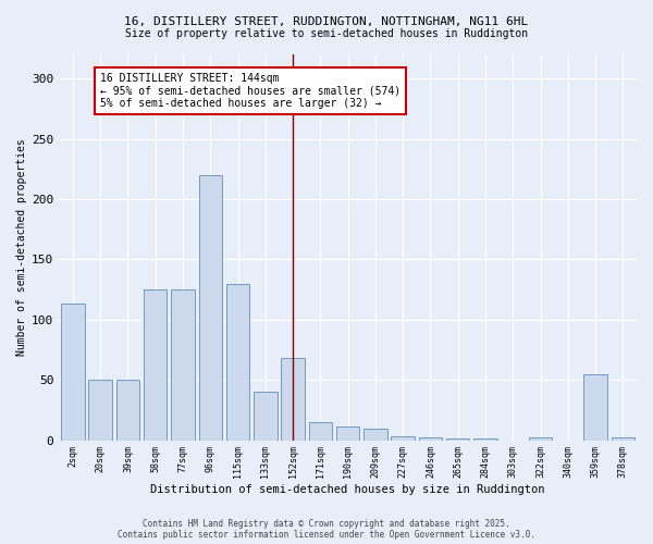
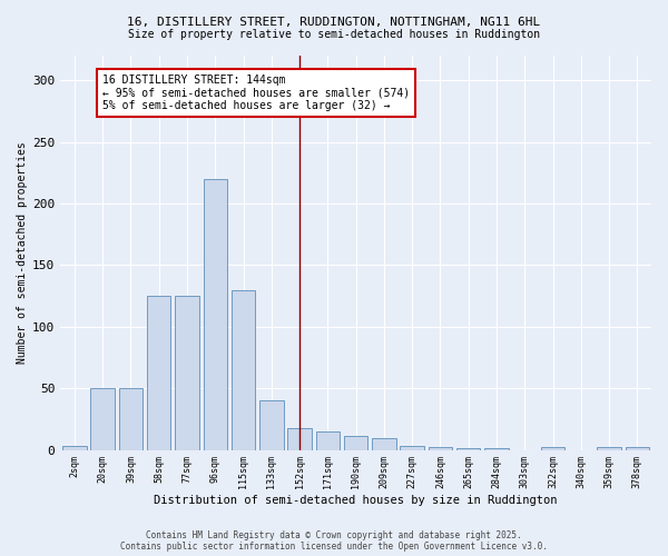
2sqm: 113 -> 3
152sqm: 68 -> 18
359sqm: 55 -> 2
